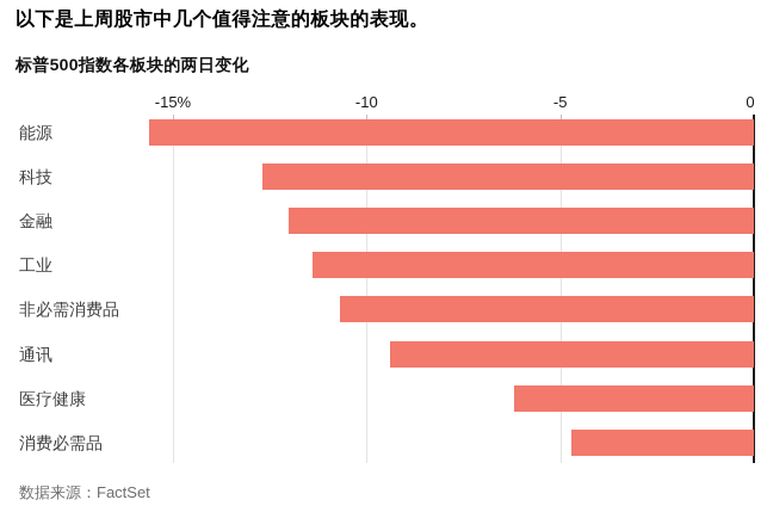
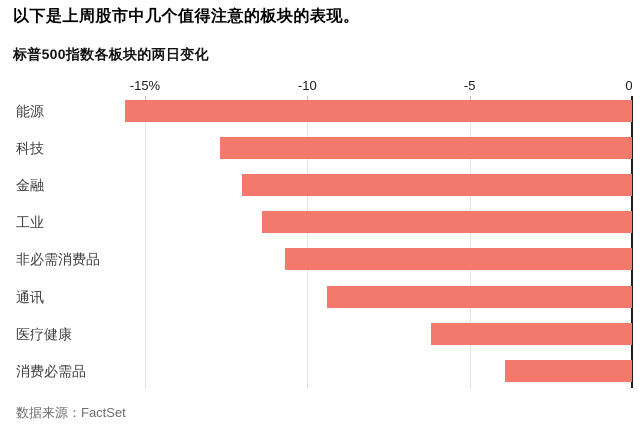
消费必需品: -4.7 -> -3.9
